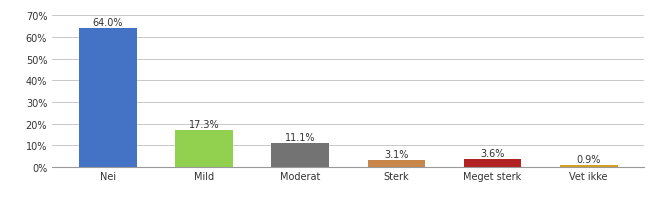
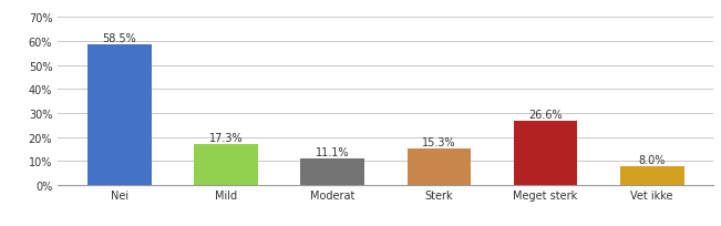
Nei: 64.0% -> 58.5%
Sterk: 3.1% -> 15.3%
Meget sterk: 3.6% -> 26.6%
Vet ikke: 0.9% -> 8.0%
